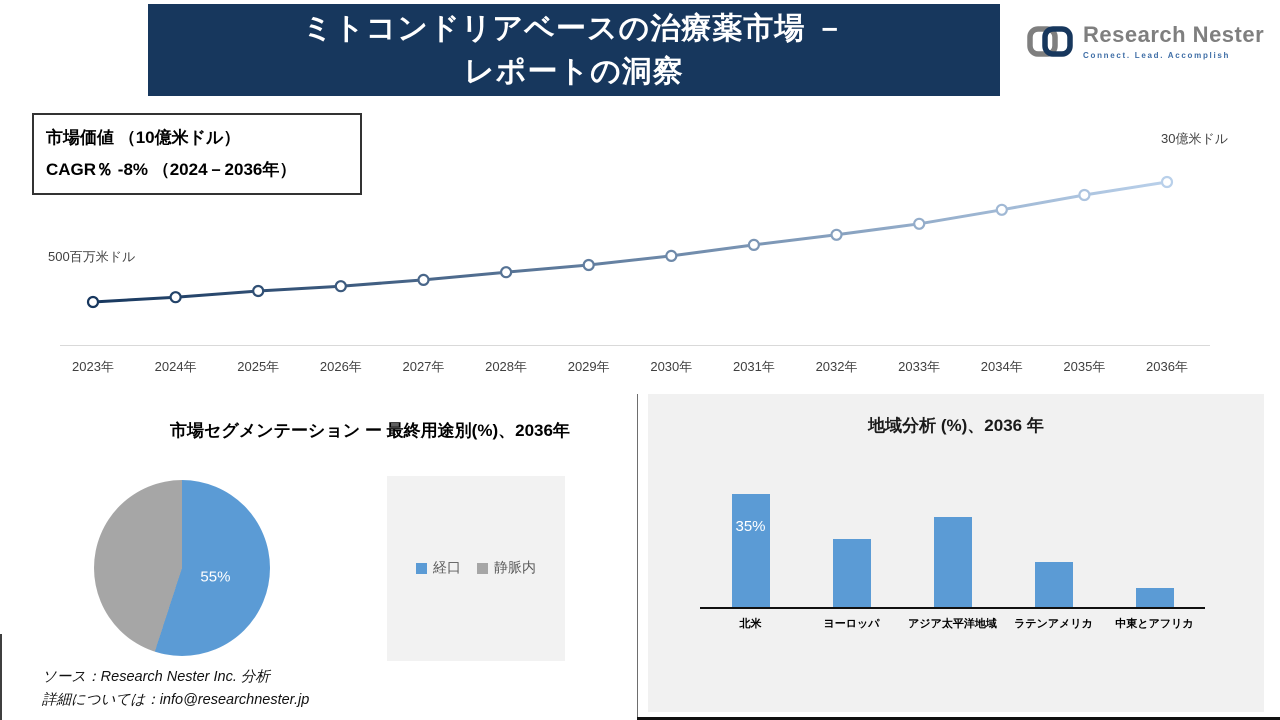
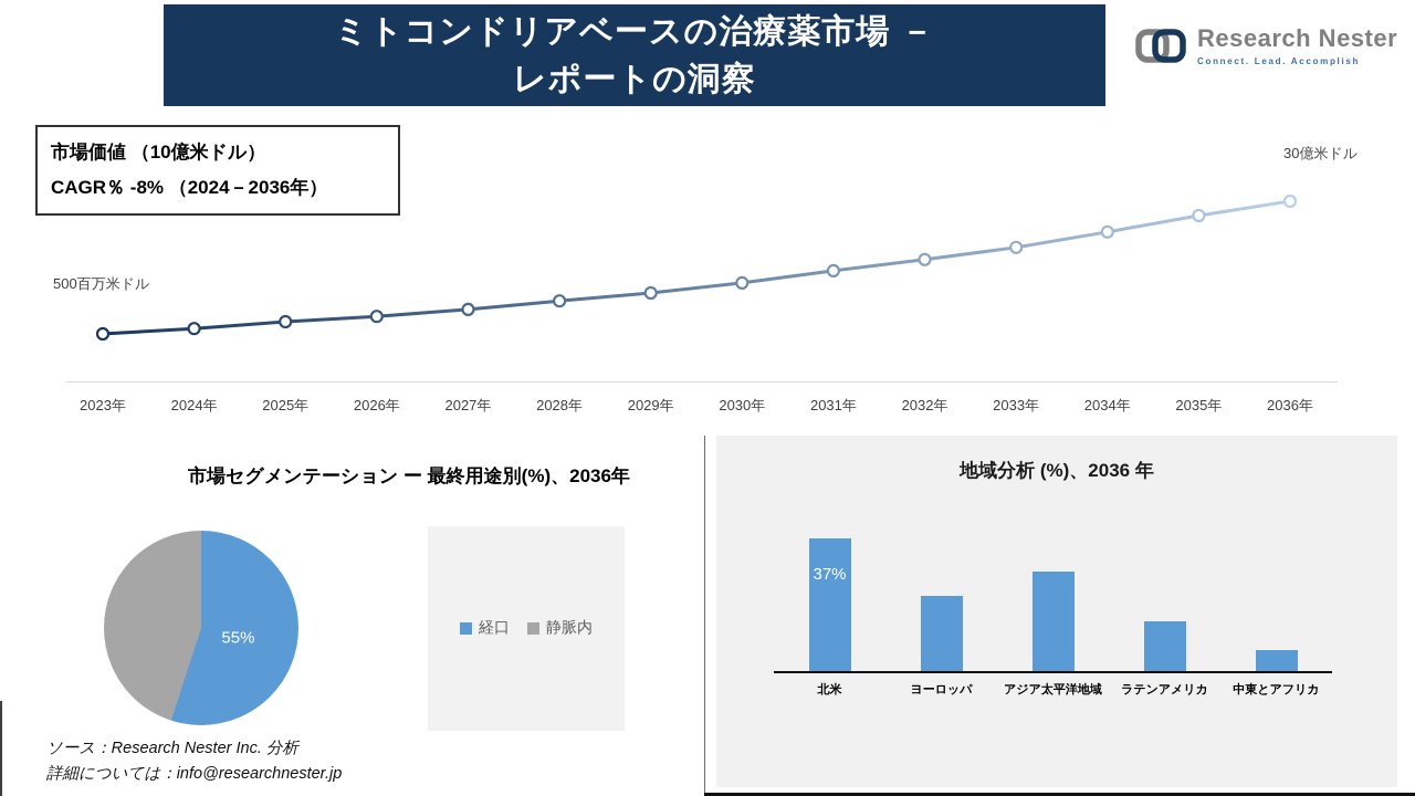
地域分析 (%)、2036 年/北米: 35% -> 37%
